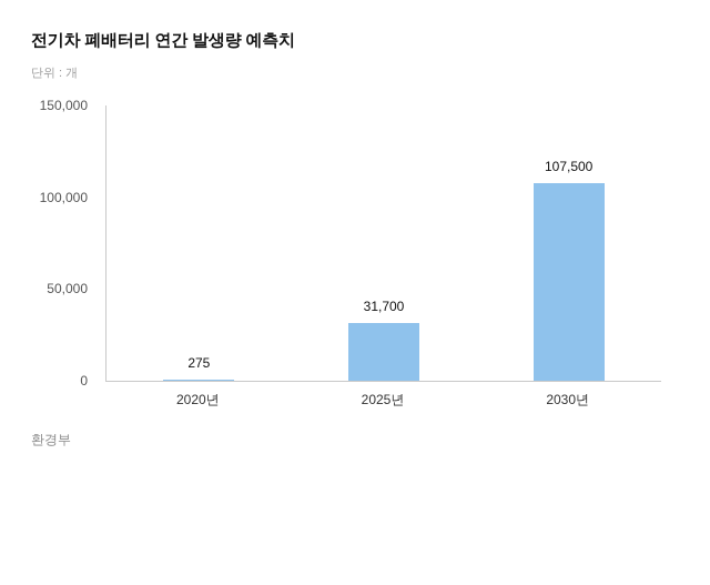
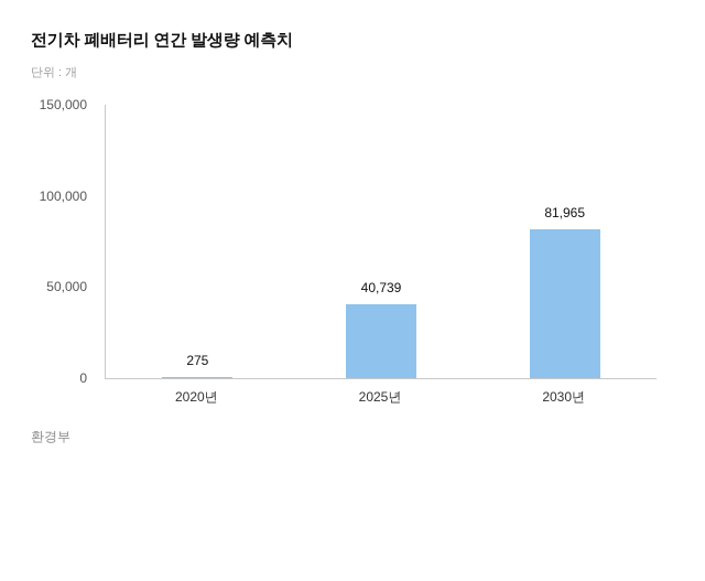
2025년: 31,700 -> 40,739
2030년: 107,500 -> 81,965
